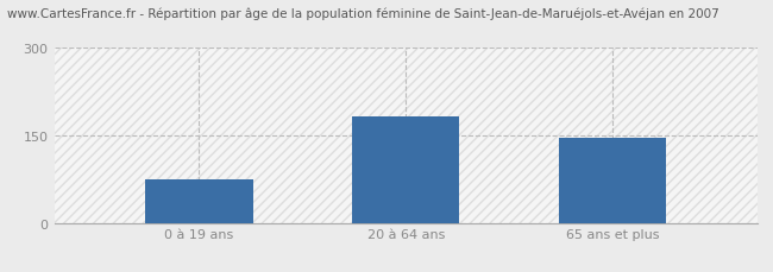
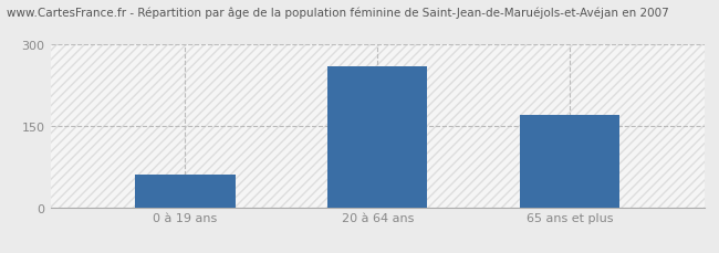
0 à 19 ans: 75 -> 60
20 à 64 ans: 183 -> 260
65 ans et plus: 145 -> 170
